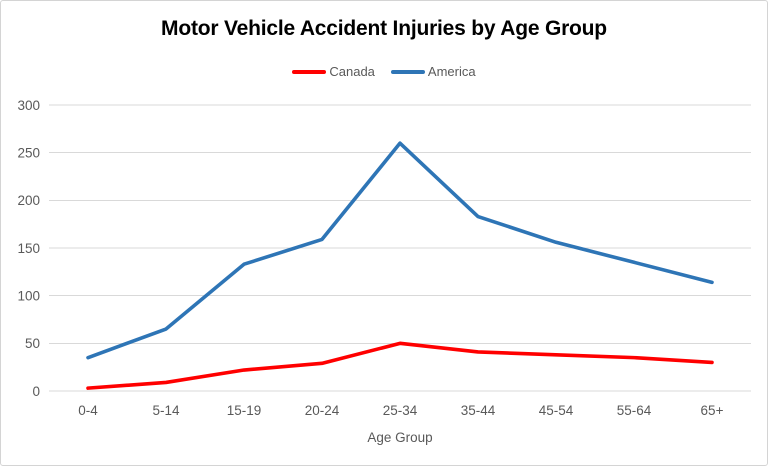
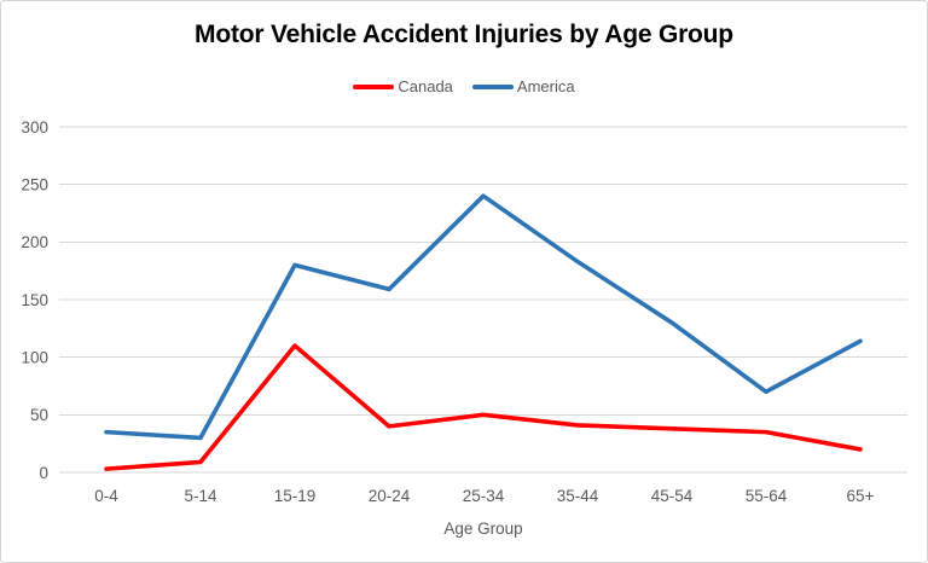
America/5-14: 60 -> 30
Canada/15-19: 20 -> 110
America/15-19: 130 -> 180
Canada/20-24: 30 -> 40
America/25-34: 260 -> 240
America/45-54: 160 -> 130
America/55-64: 140 -> 70
Canada/65+: 30 -> 20
